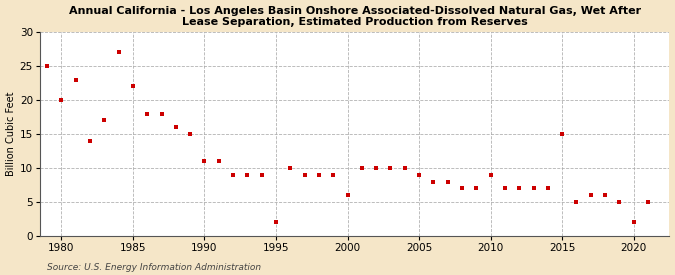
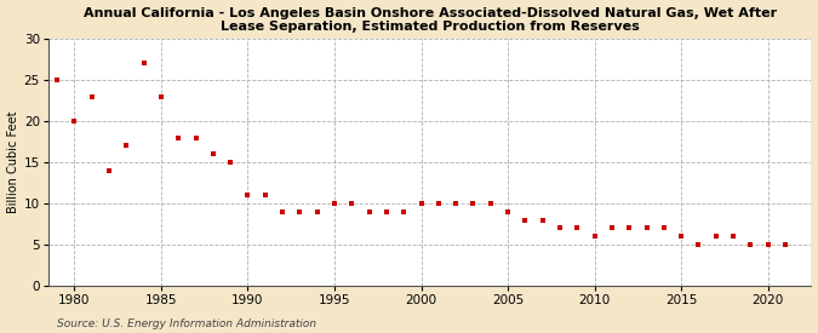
1985: 22 -> 23
1995: 2 -> 10
2000: 6 -> 10
2010: 9 -> 6
2015: 15 -> 6
2020: 2 -> 5
